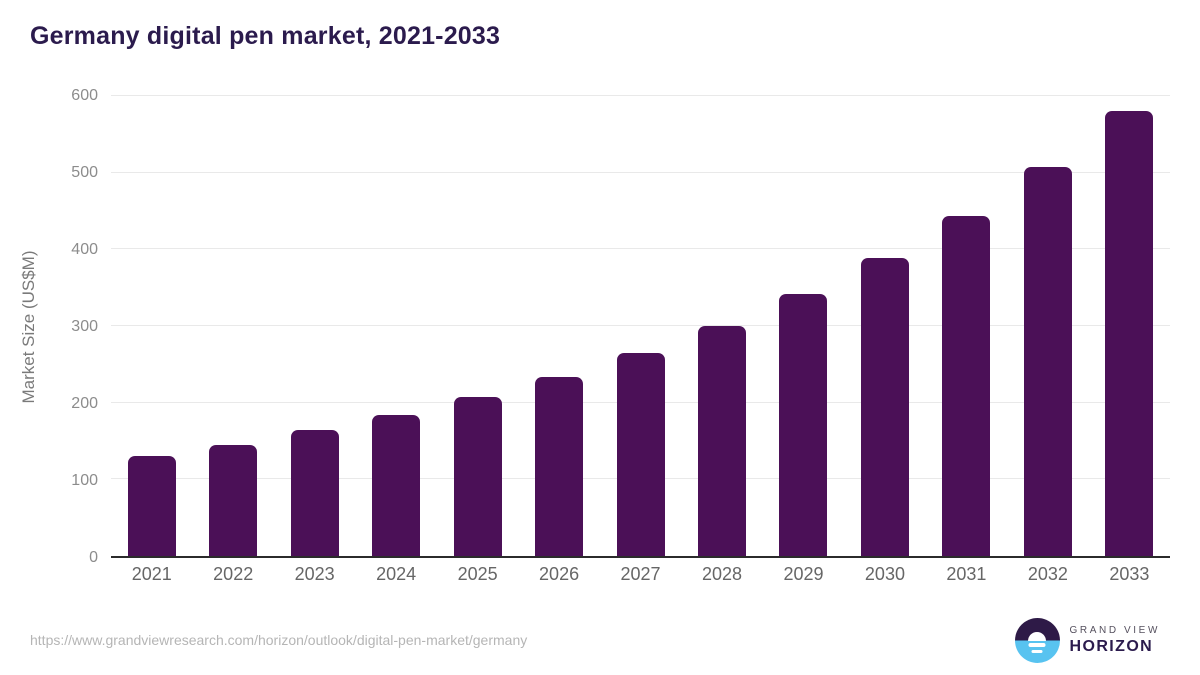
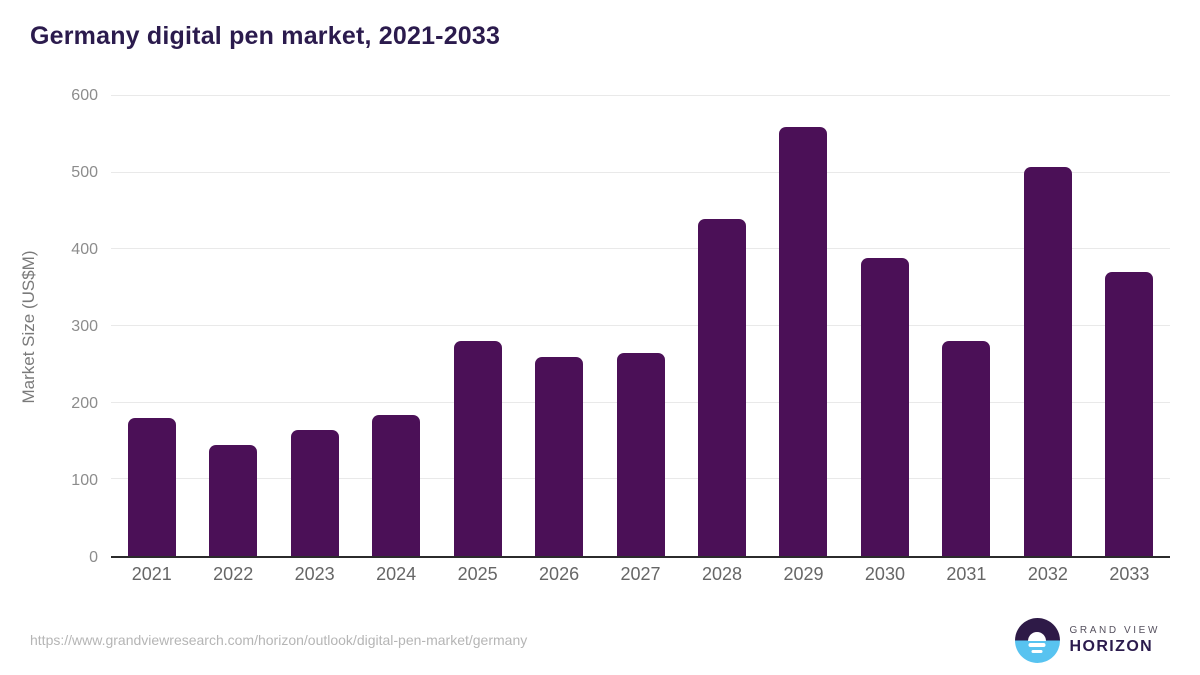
2021: 130 -> 180
2025: 210 -> 280
2026: 230 -> 260
2028: 300 -> 440
2029: 340 -> 560
2031: 440 -> 280
2033: 580 -> 370
